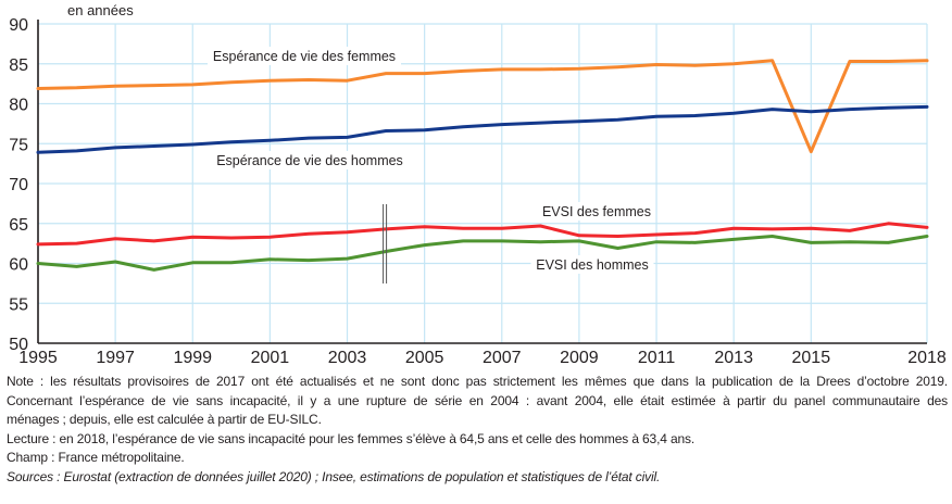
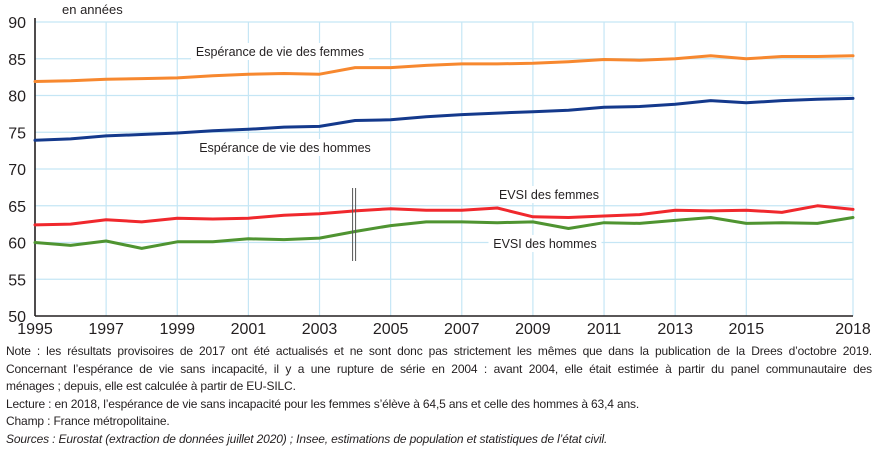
Espérance de vie des femmes/2015: 74 -> 85
